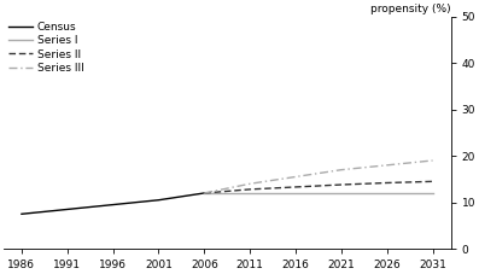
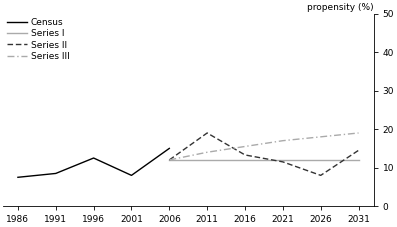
Census/1996: 9.5 -> 12.5
Census/2001: 10.5 -> 8.0
Census/2006: 12.0 -> 15.0
Series II/2011: 12.8 -> 19.0
Series II/2021: 13.8 -> 11.5
Series II/2026: 14.2 -> 8.0
